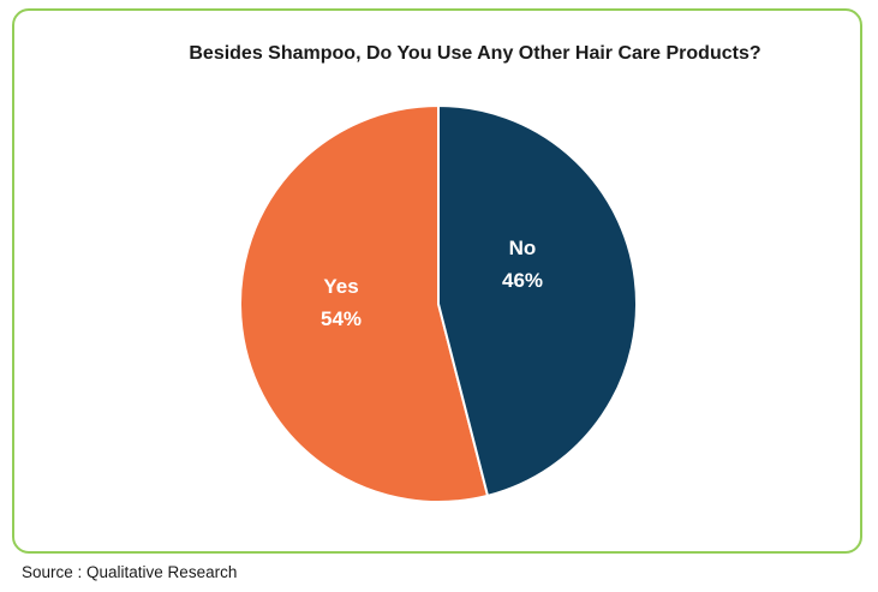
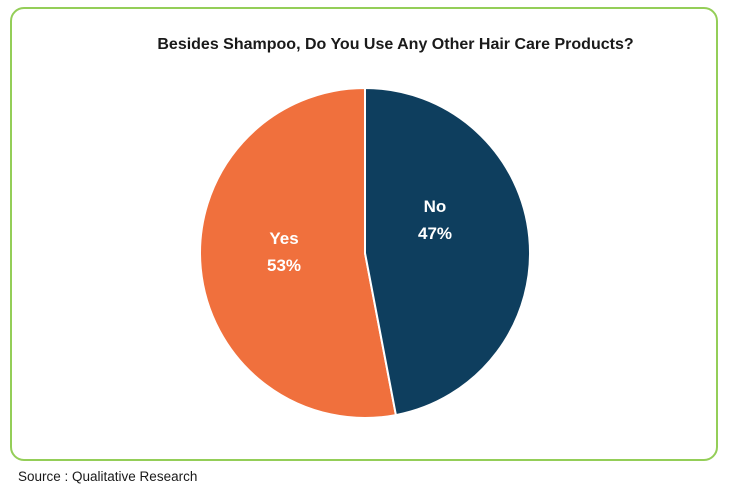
Yes: 54% -> 53%
No: 46% -> 47%
